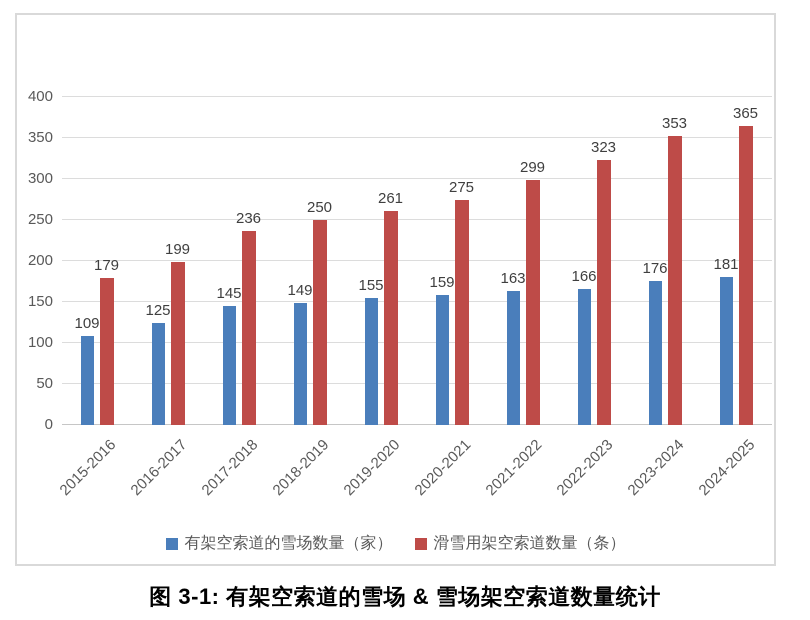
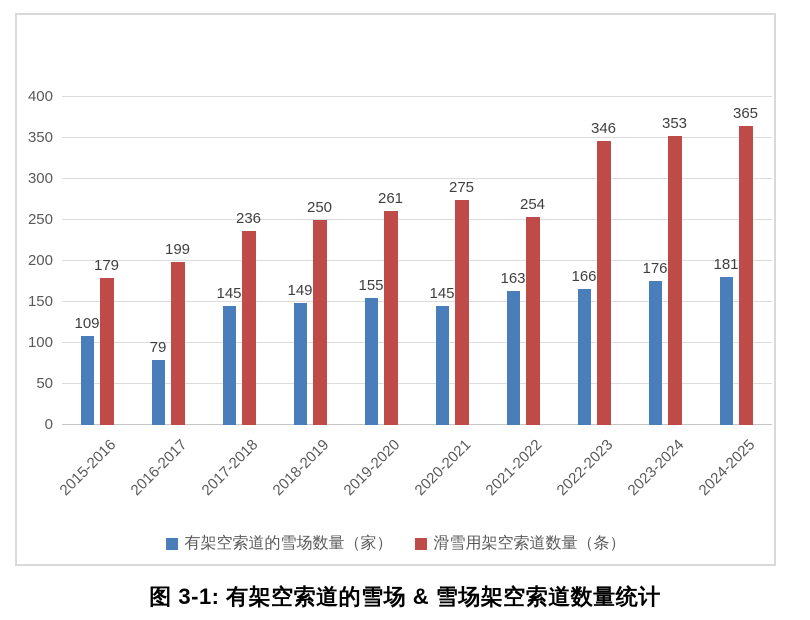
有架空索道的雪场数量（家）/2016-2017: 125 -> 79
有架空索道的雪场数量（家）/2020-2021: 159 -> 145
滑雪用架空索道数量（条）/2021-2022: 299 -> 254
滑雪用架空索道数量（条）/2022-2023: 323 -> 346
